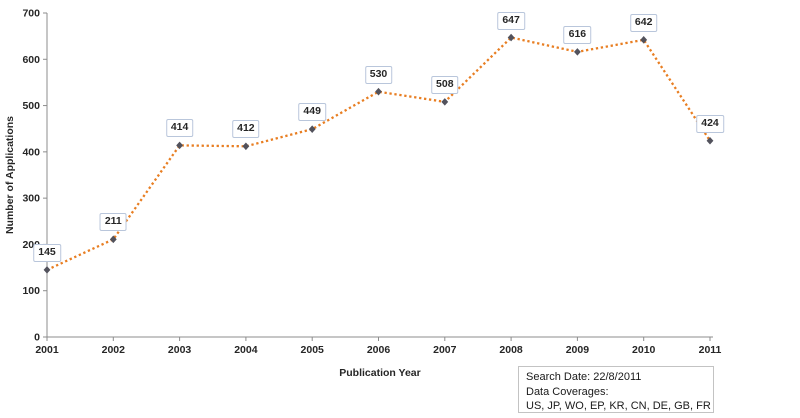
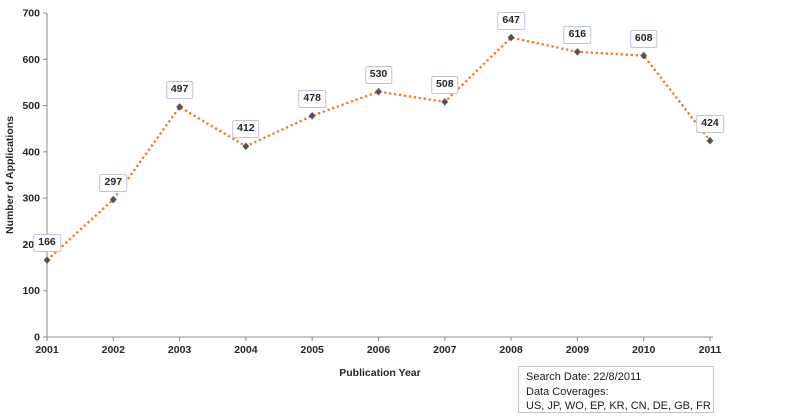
2001: 145 -> 166
2002: 211 -> 297
2003: 414 -> 497
2005: 449 -> 478
2010: 642 -> 608
